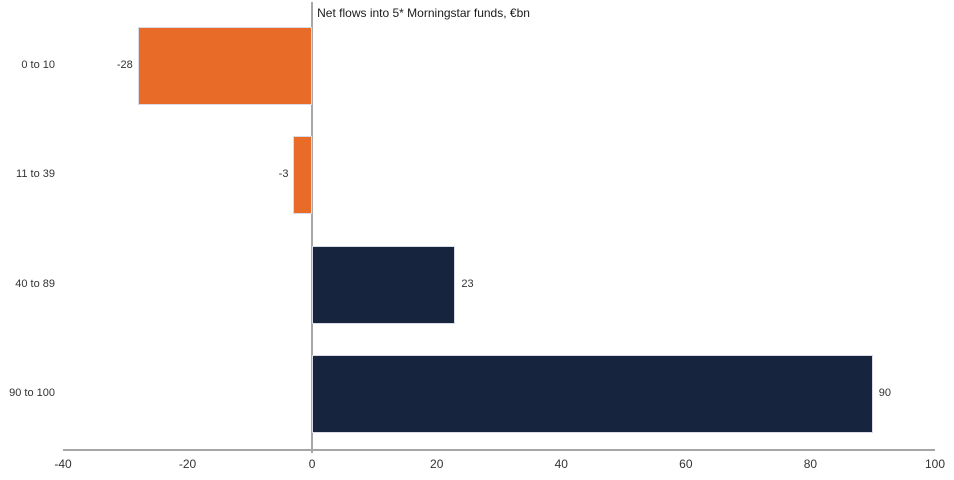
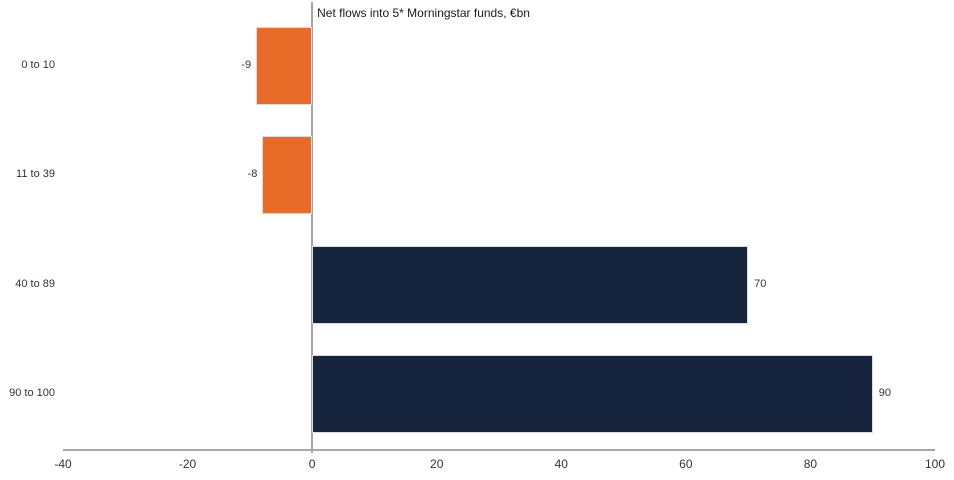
0 to 10: -28 -> -9
11 to 39: -3 -> -8
40 to 89: 23 -> 70
